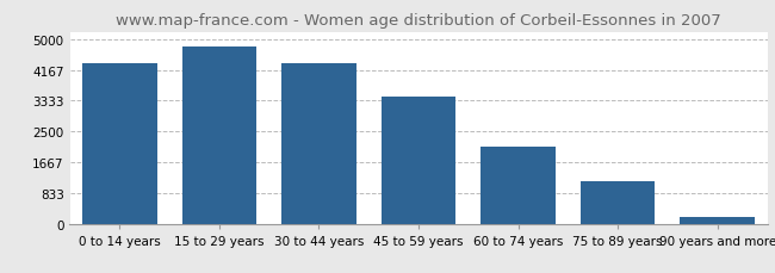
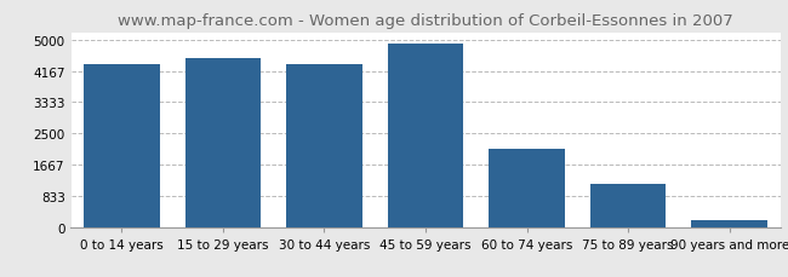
15 to 29 years: 4800 -> 4500
45 to 59 years: 3450 -> 4900
